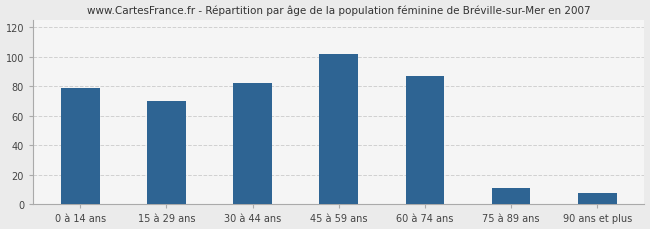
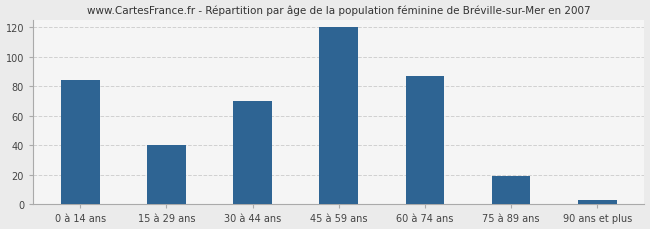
0 à 14 ans: 79 -> 84
15 à 29 ans: 70 -> 40
30 à 44 ans: 82 -> 70
45 à 59 ans: 102 -> 120
75 à 89 ans: 11 -> 19
90 ans et plus: 8 -> 3
